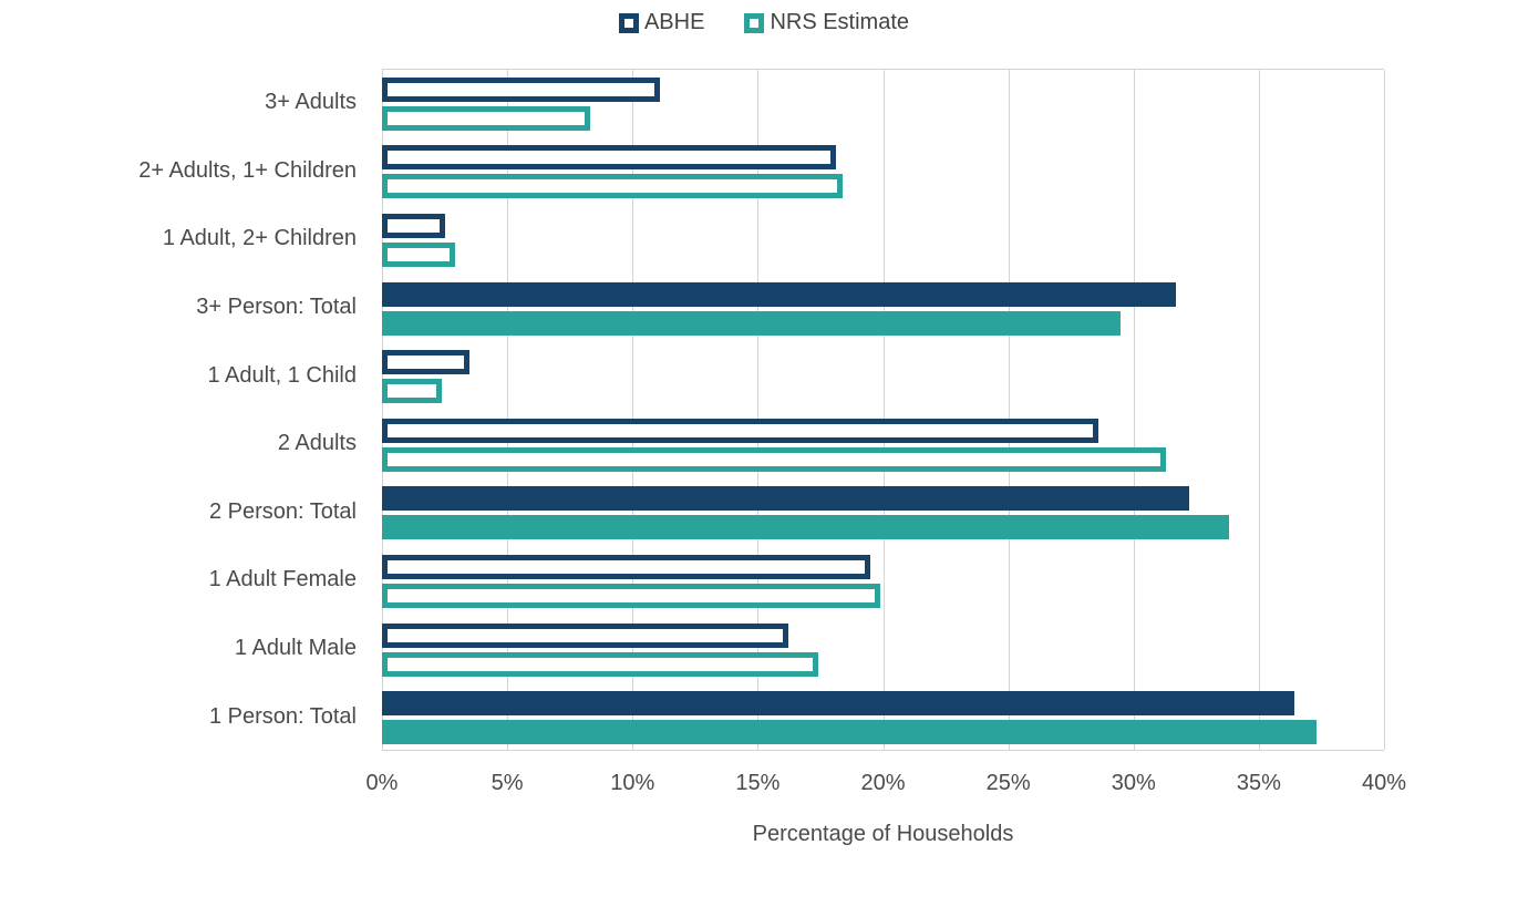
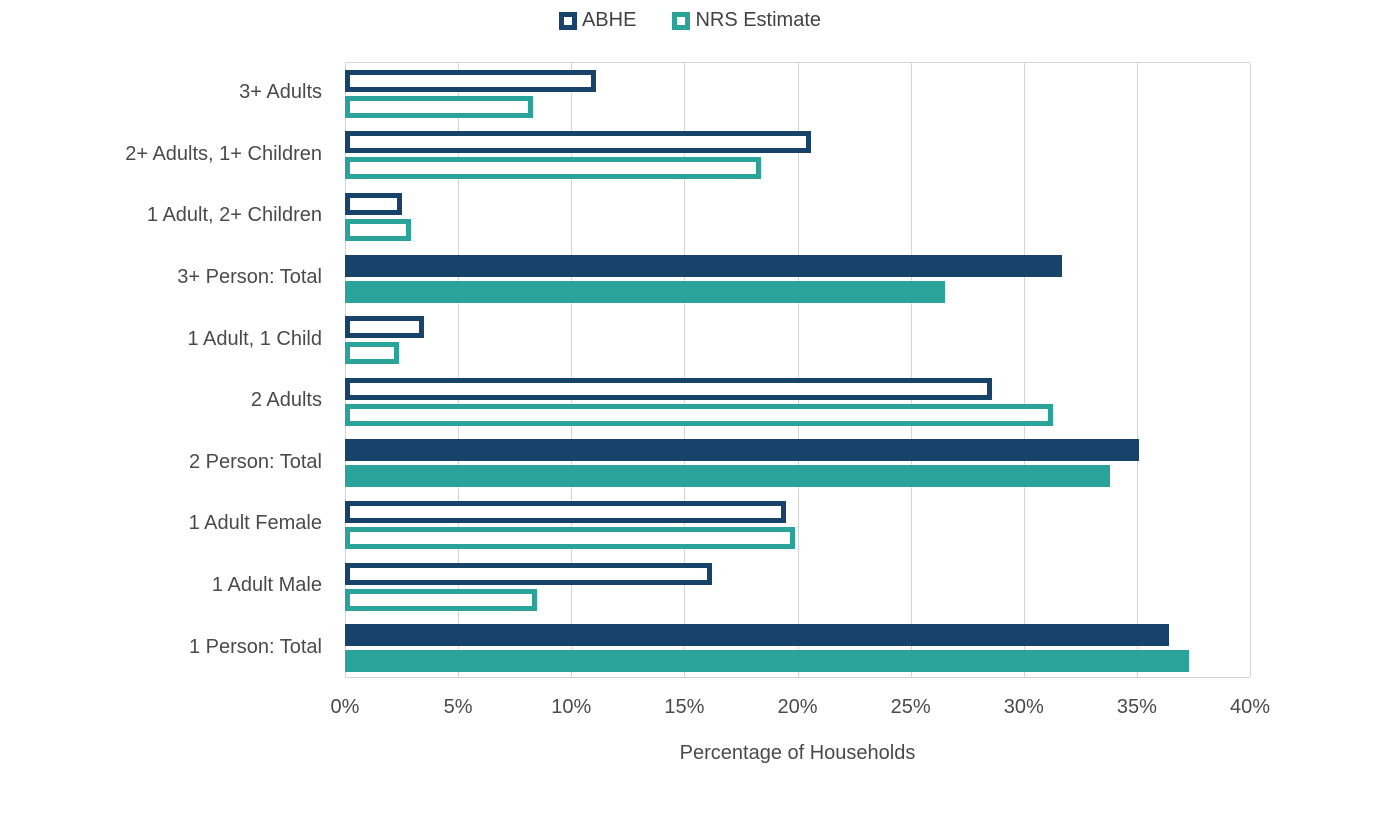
ABHE/2+ Adults, 1+ Children: 18.1% -> 20.6%
NRS Estimate/3+ Person: Total: 29.5% -> 26.5%
ABHE/2 Person: Total: 32.2% -> 35.1%
NRS Estimate/1 Adult Male: 17.4% -> 8.5%
